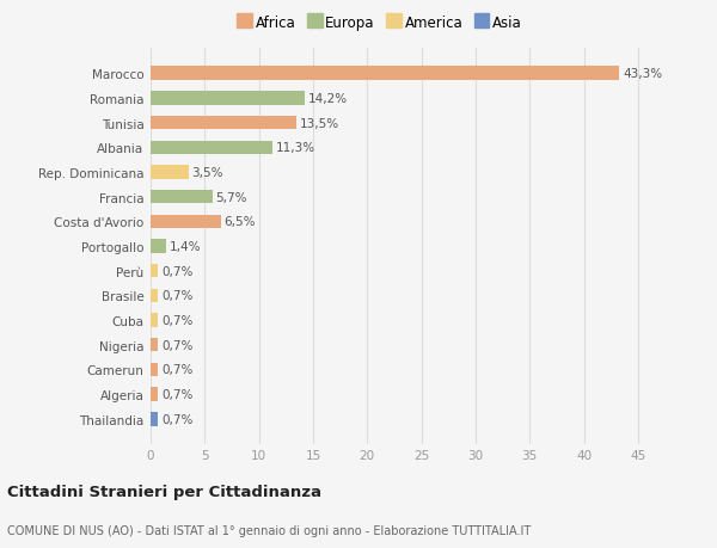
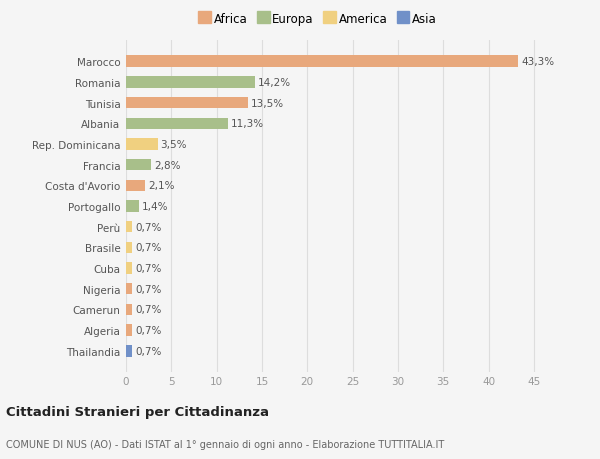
Francia: 5,7% -> 2,8%
Costa d'Avorio: 6,5% -> 2,1%
